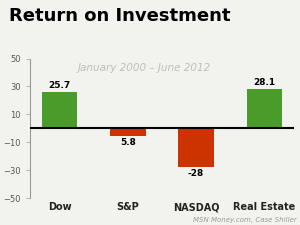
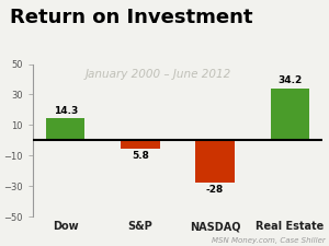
Dow: 25.7 -> 14.3
Real Estate: 28.1 -> 34.2
